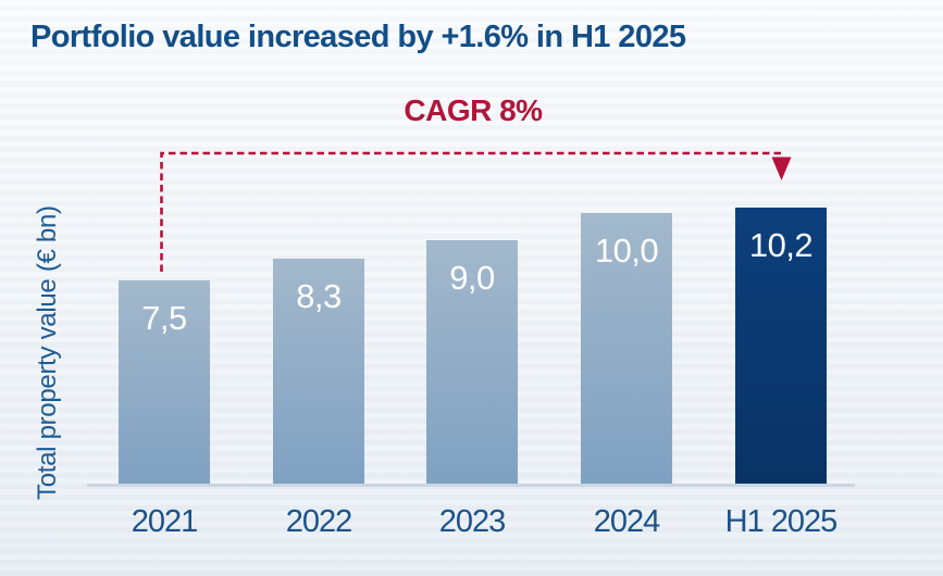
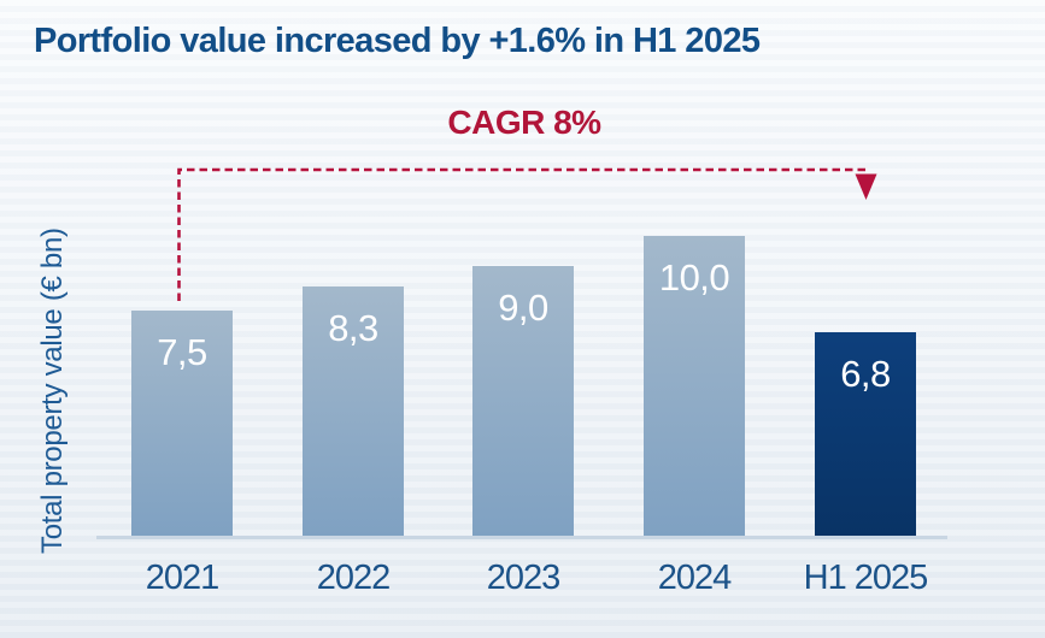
H1 2025: 10,2 -> 6,8
